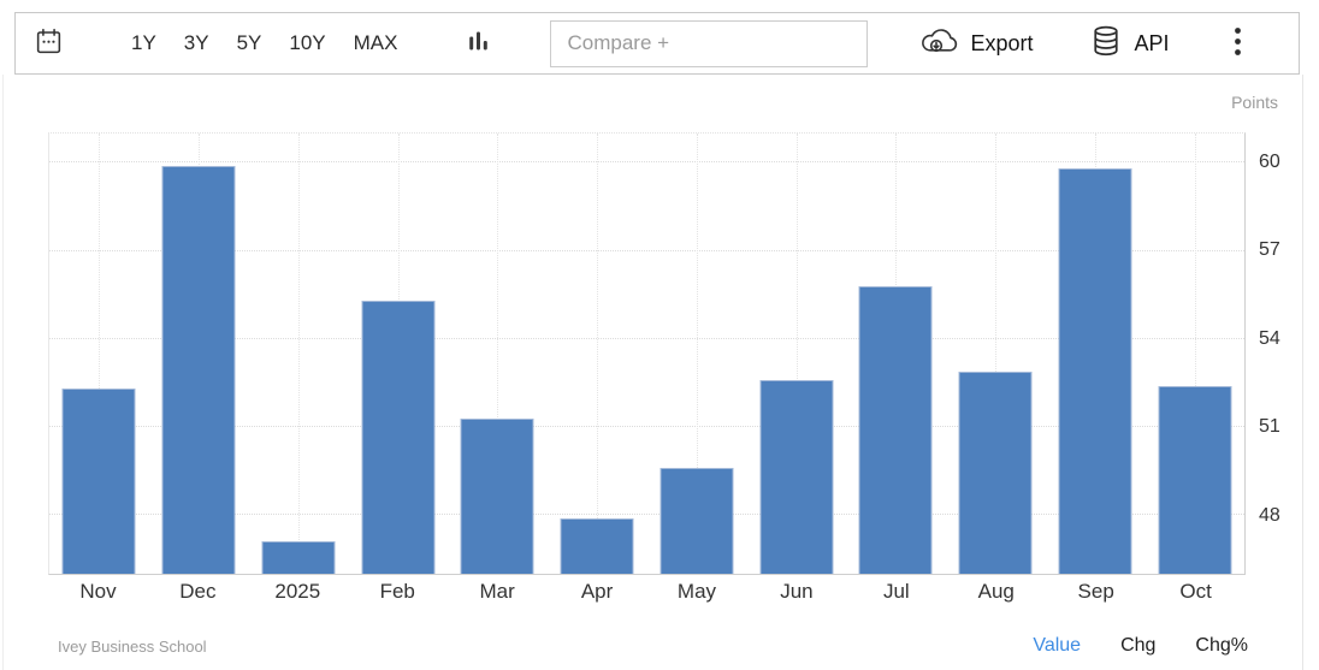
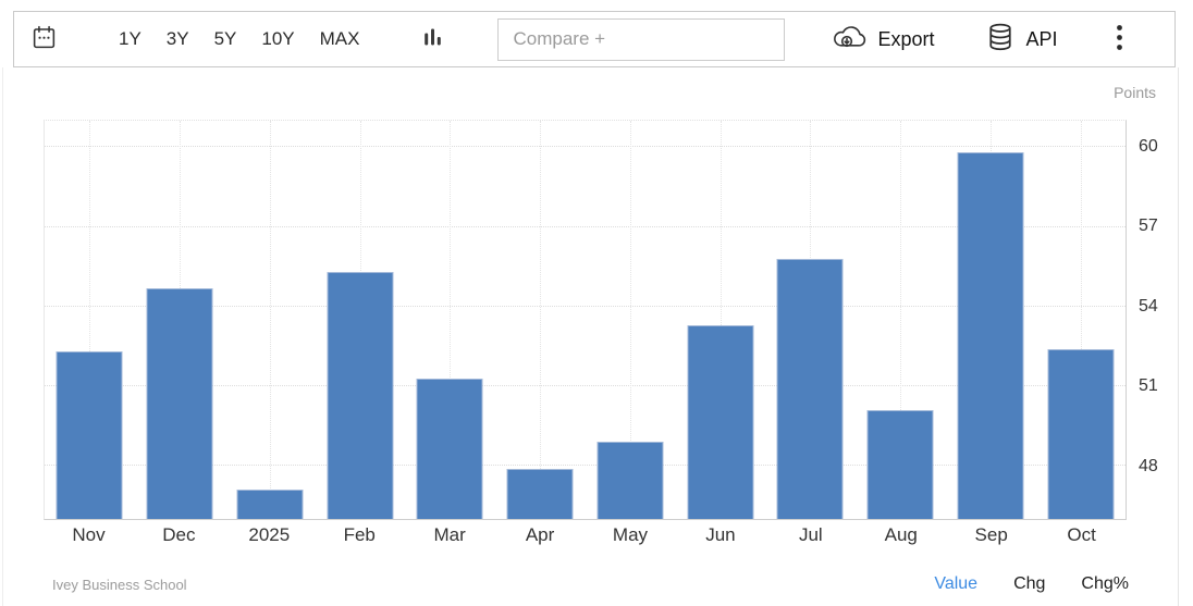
Dec: 59.9 -> 54.7
May: 49.6 -> 48.9
Jun: 52.6 -> 53.3
Aug: 52.9 -> 50.1
